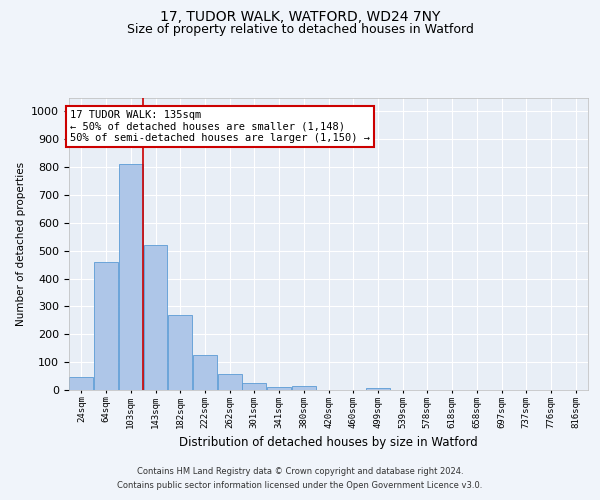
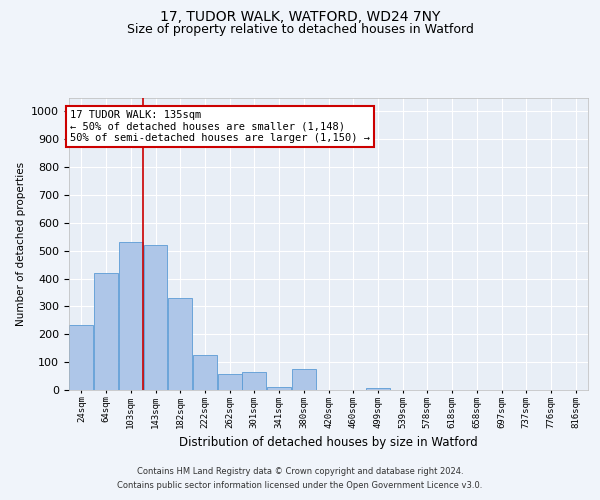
24sqm: 45 -> 235
64sqm: 460 -> 420
103sqm: 810 -> 530
182sqm: 270 -> 330
301sqm: 25 -> 65
380sqm: 13 -> 75
